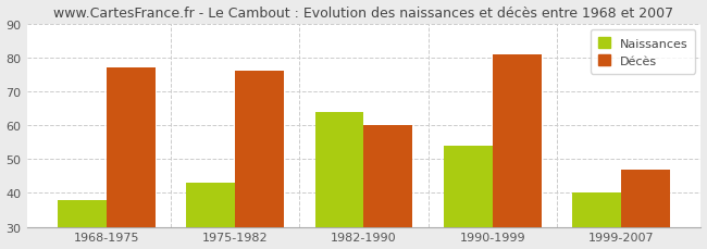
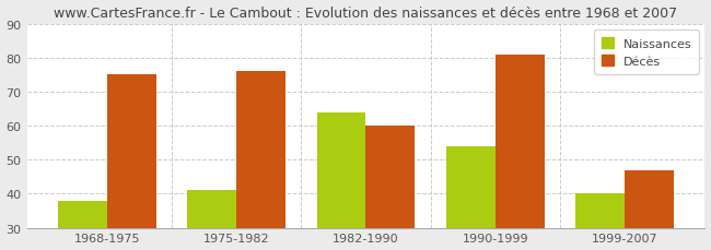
Décès/1968-1975: 77 -> 75
Naissances/1975-1982: 43 -> 41
